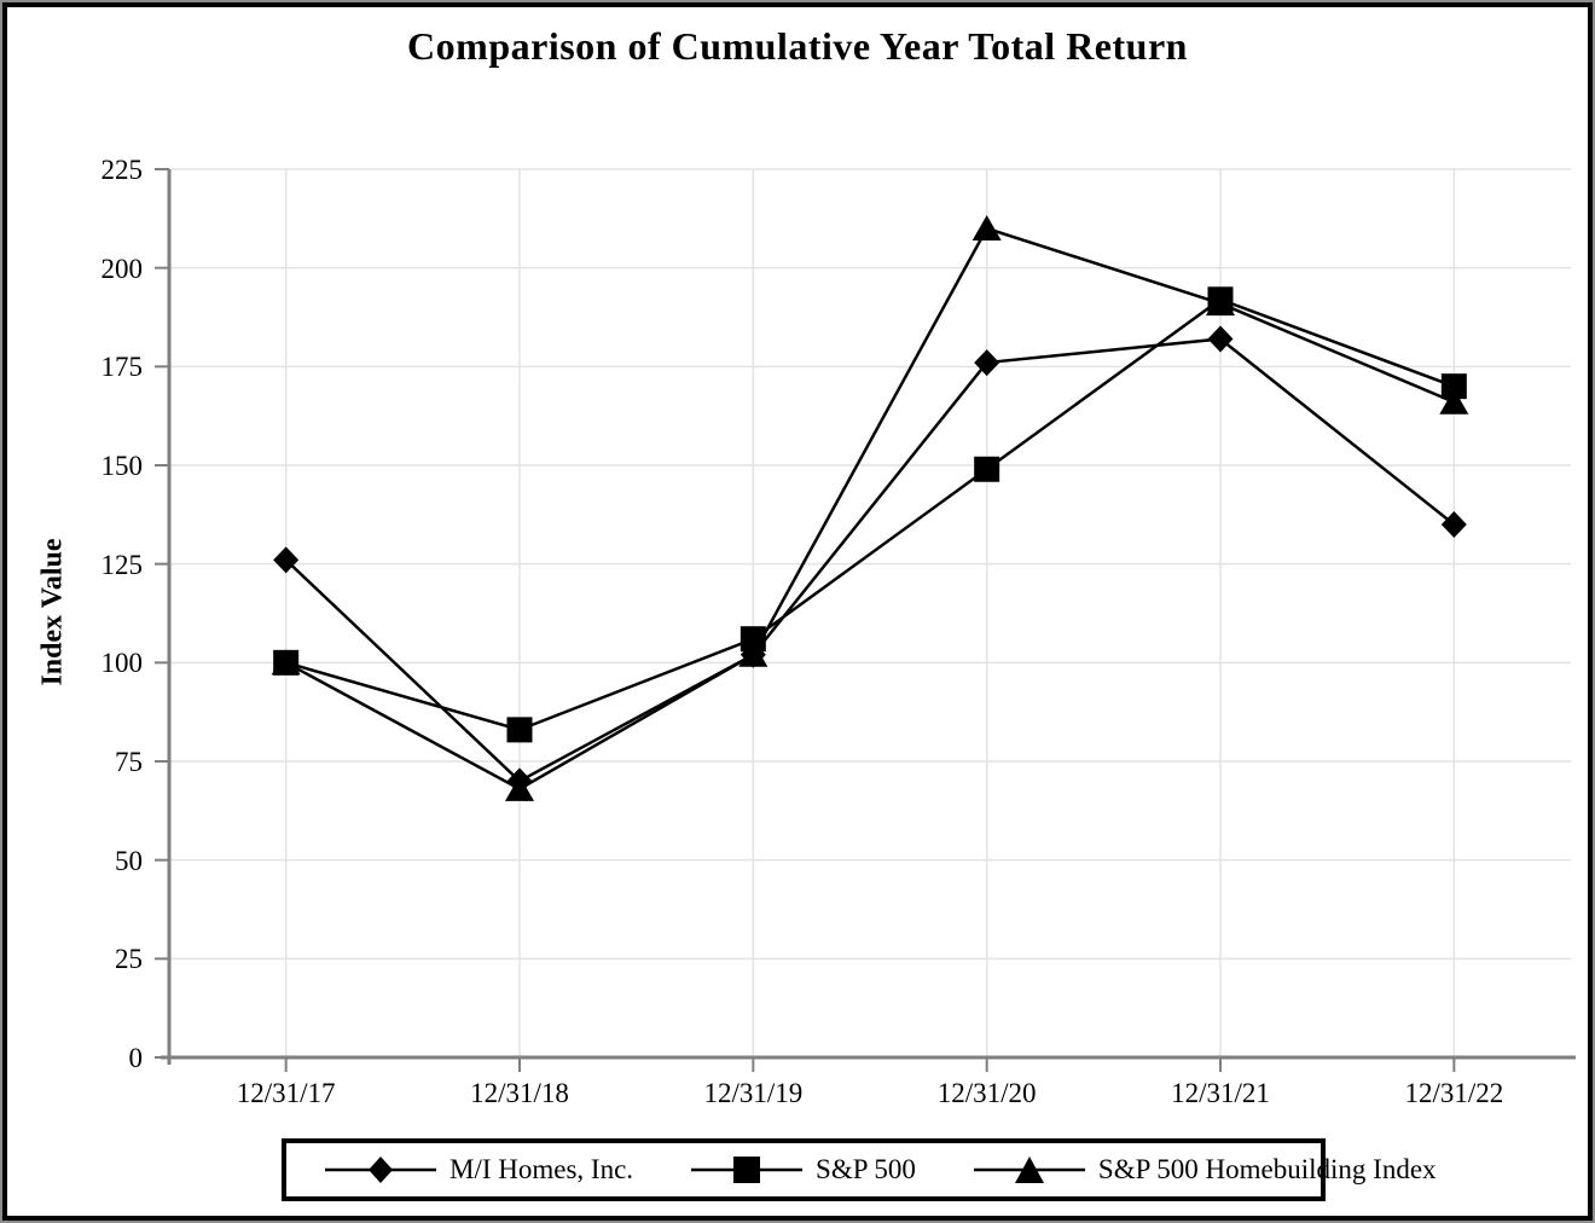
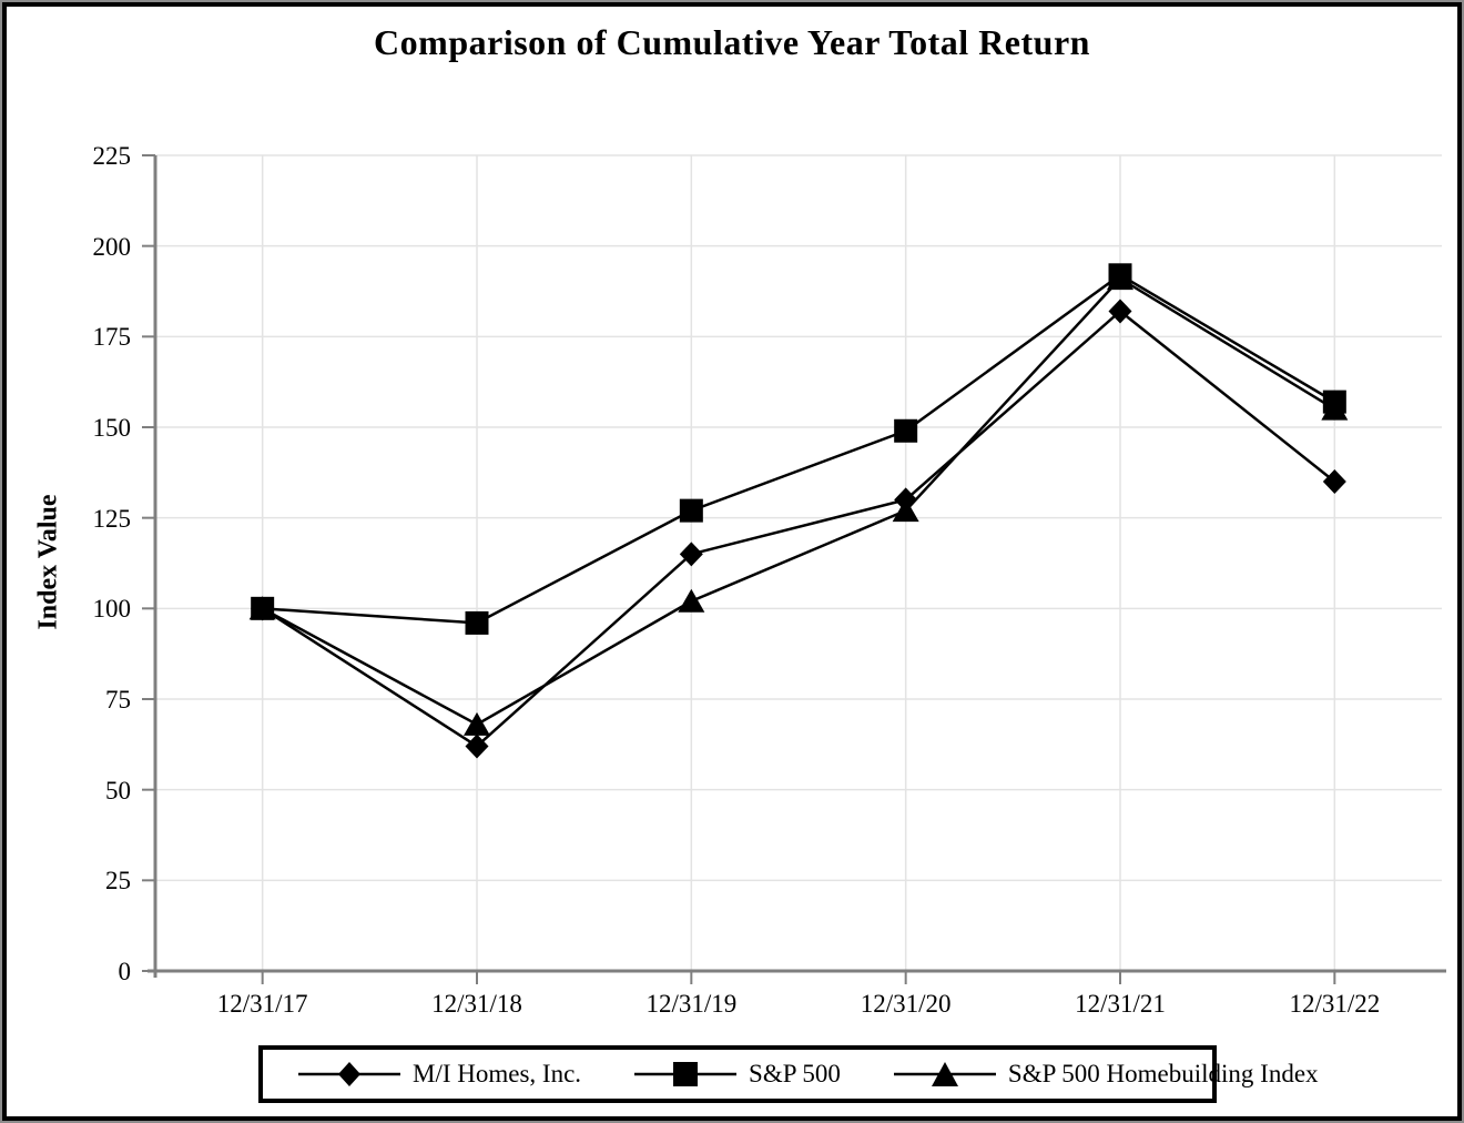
M/I Homes, Inc./12/31/17: 126 -> 100
M/I Homes, Inc./12/31/18: 70 -> 62
S&P 500/12/31/18: 83 -> 96
M/I Homes, Inc./12/31/19: 102 -> 115
S&P 500/12/31/19: 106 -> 127
M/I Homes, Inc./12/31/20: 176 -> 130
S&P 500 Homebuilding Index/12/31/20: 210 -> 127
S&P 500/12/31/22: 170 -> 157
S&P 500 Homebuilding Index/12/31/22: 166 -> 155
